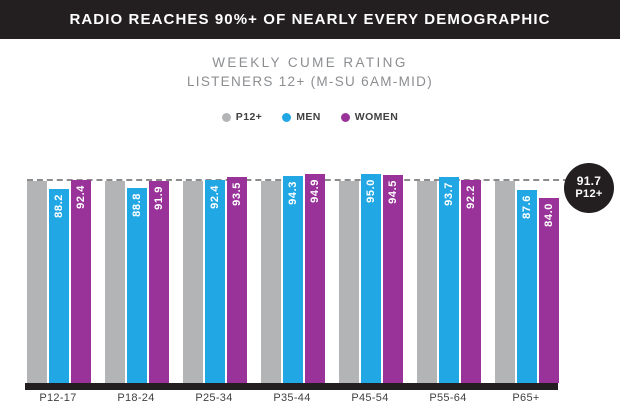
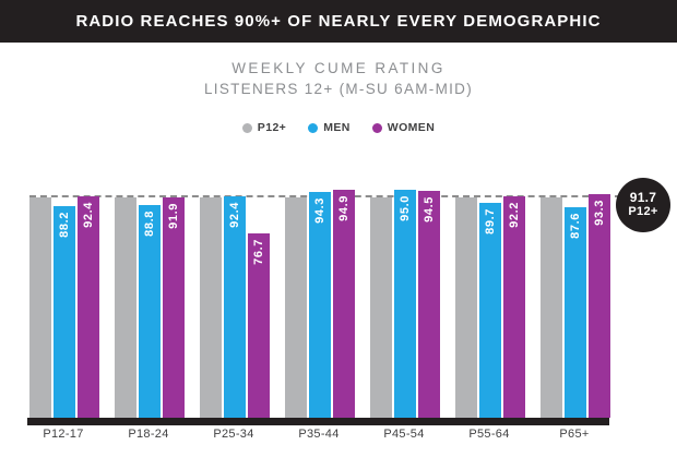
WOMEN/P25-34: 93.5 -> 76.7
MEN/P55-64: 93.7 -> 89.7
WOMEN/P65+: 84.0 -> 93.3
